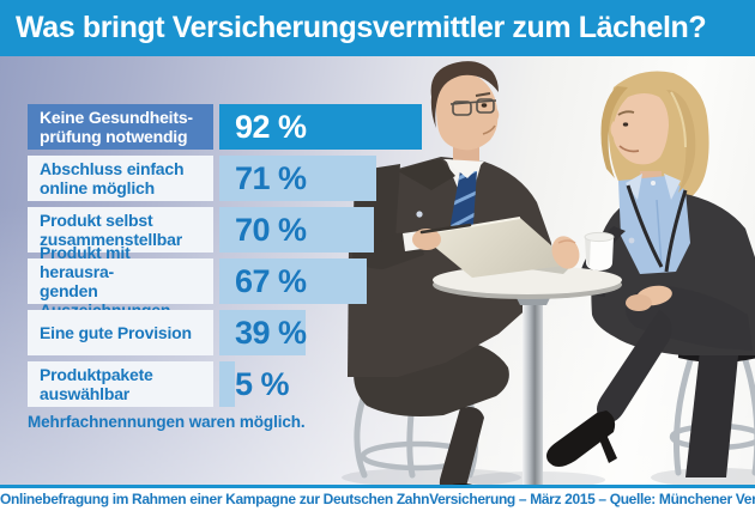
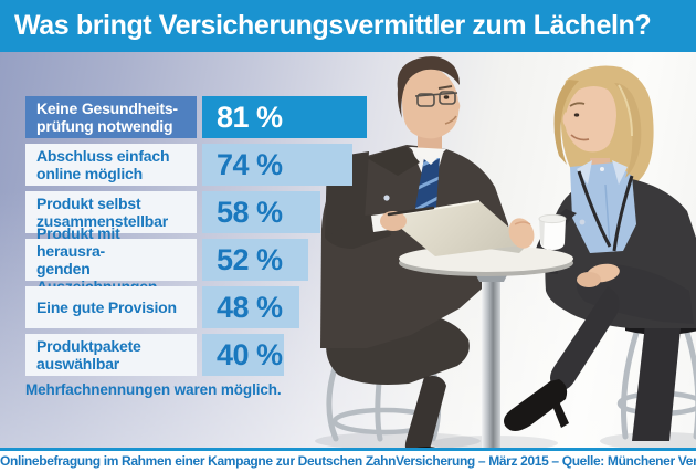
Keine Gesundheits- prüfung notwendig: 92 -> 81
Abschluss einfach online möglich: 71 -> 74
Produkt selbst zusammenstellbar: 70 -> 58
Produkt mit herausra- genden Auszeichnungen: 67 -> 52
Eine gute Provision: 39 -> 48
Produktpakete auswählbar: 5 -> 40
